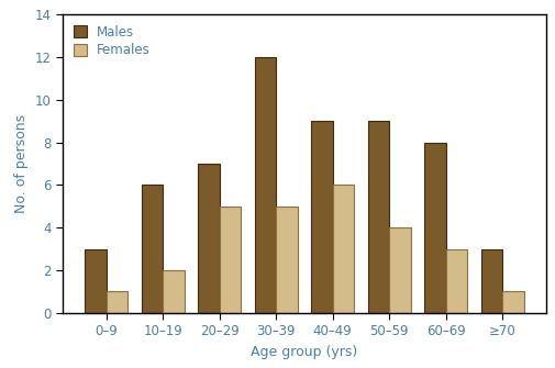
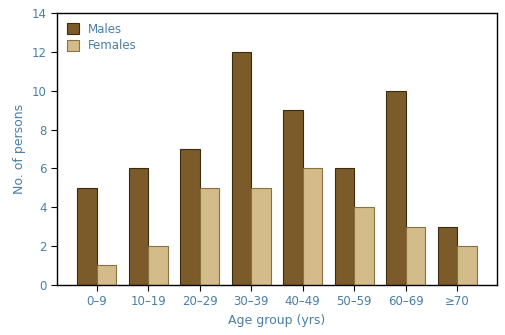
Males/0–9: 3 -> 5
Males/50–59: 9 -> 6
Males/60–69: 8 -> 10
Females/≥70: 1 -> 2
